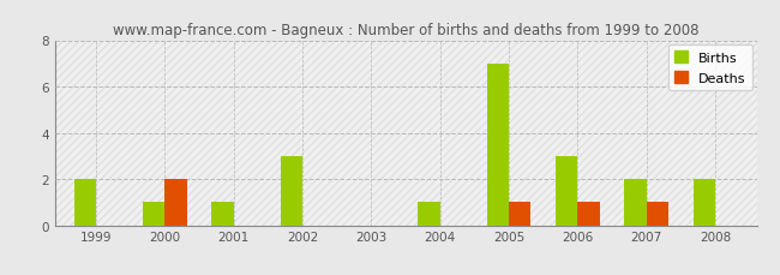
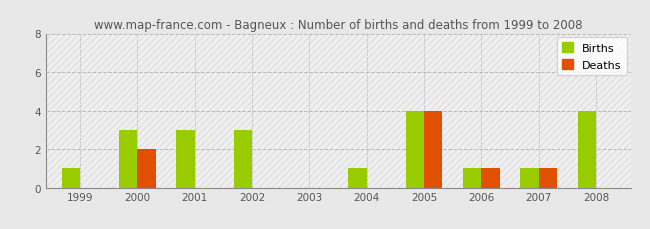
Births/1999: 2 -> 1
Births/2000: 1 -> 3
Births/2001: 1 -> 3
Births/2005: 7 -> 4
Deaths/2005: 1 -> 4
Births/2006: 3 -> 1
Births/2007: 2 -> 1
Births/2008: 2 -> 4
